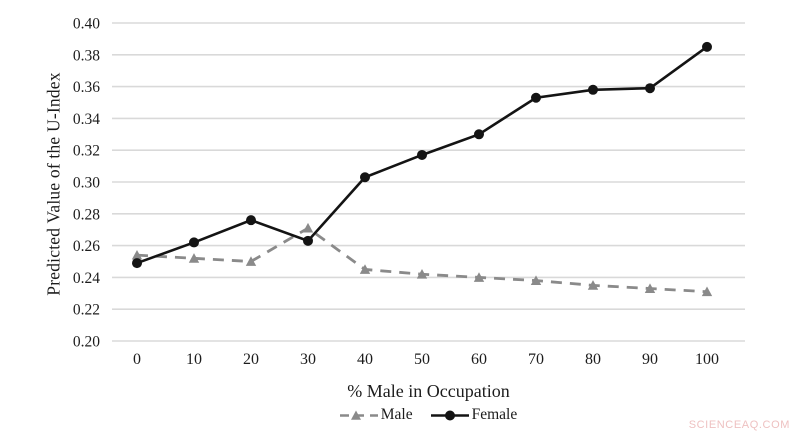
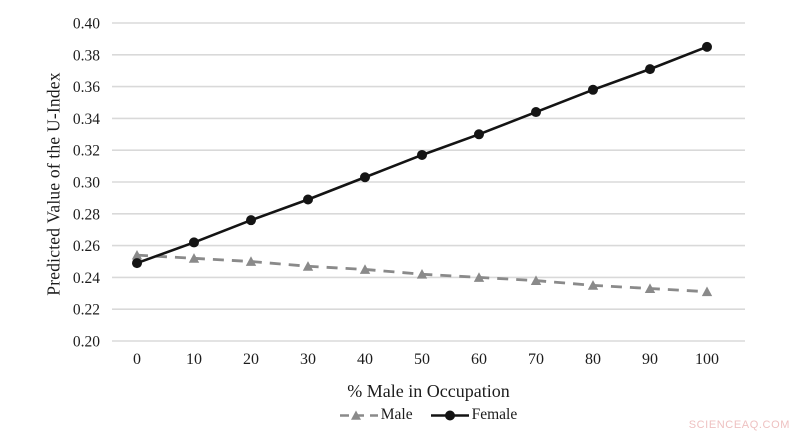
Male/30: 0.271 -> 0.247
Female/30: 0.263 -> 0.289
Female/70: 0.353 -> 0.344
Female/90: 0.359 -> 0.371
